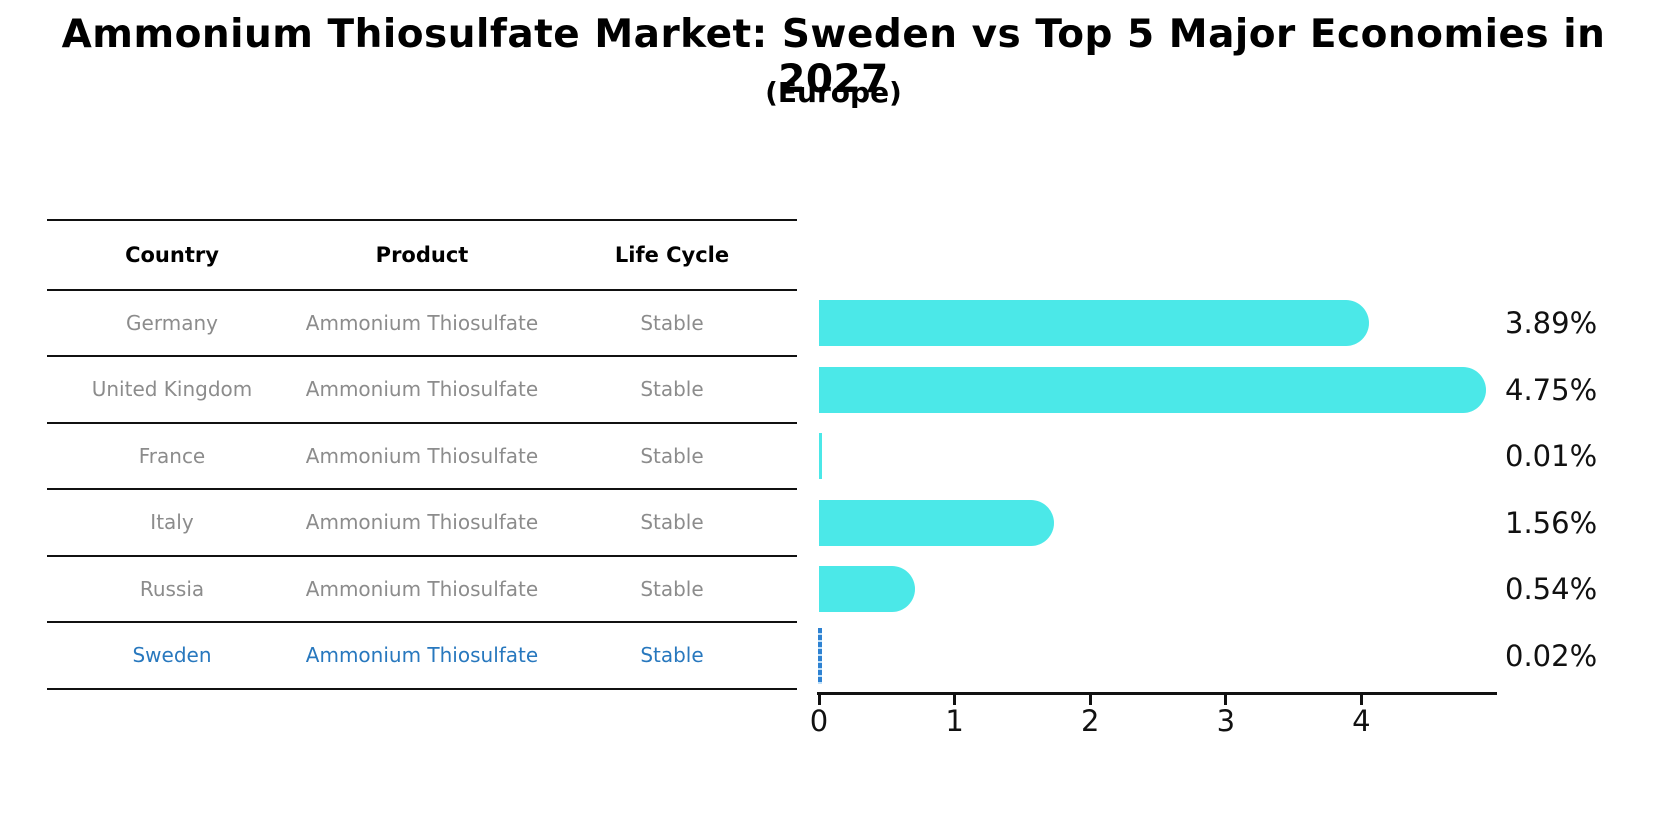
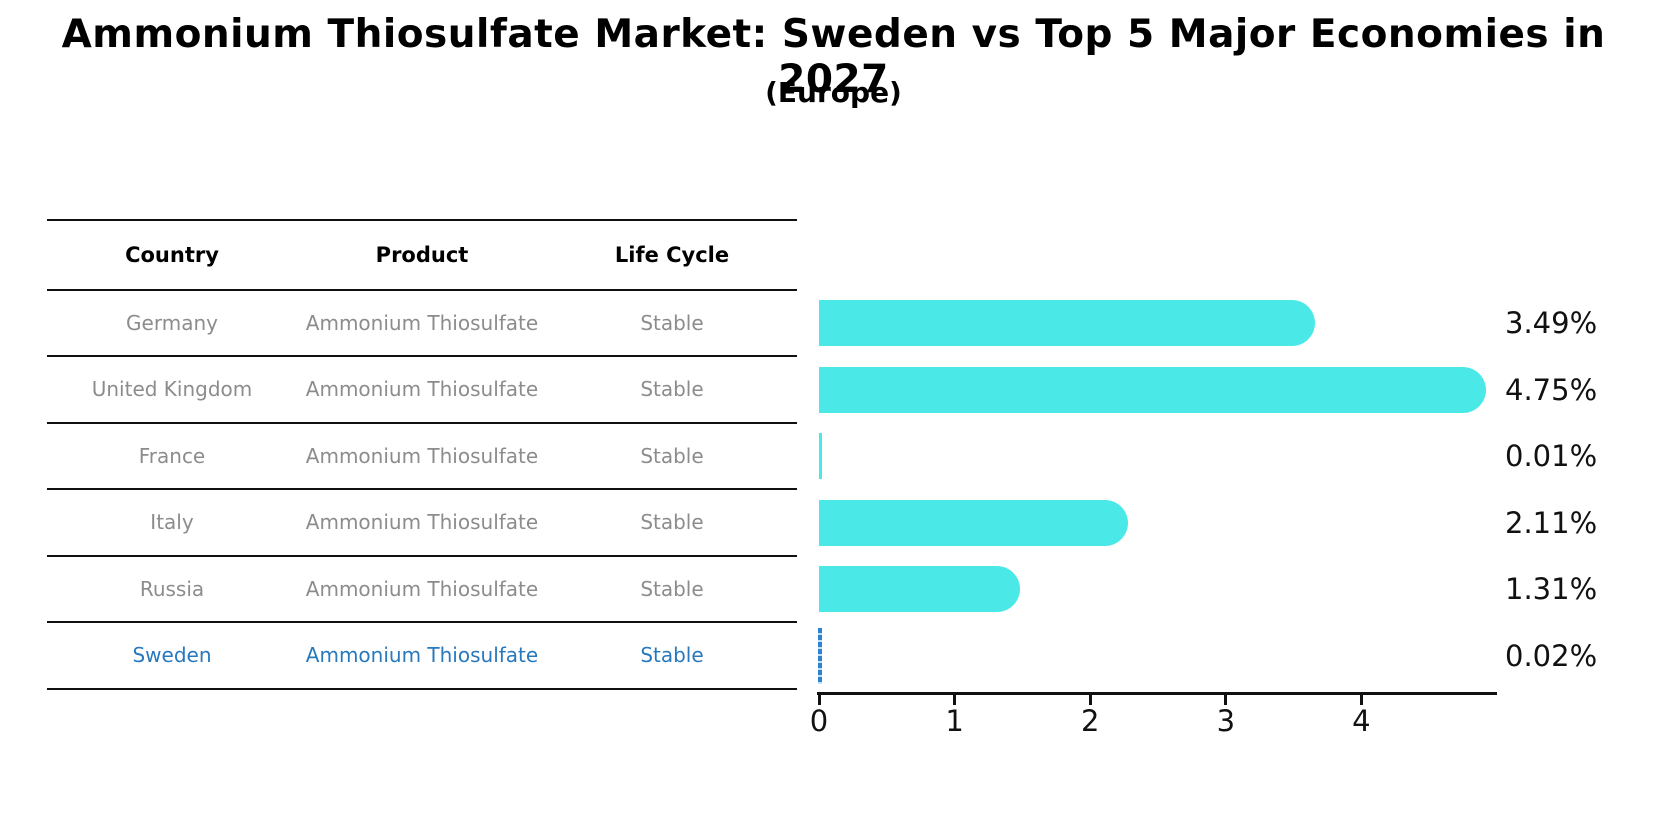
Germany: 3.89% -> 3.49%
Italy: 1.56% -> 2.11%
Russia: 0.54% -> 1.31%
